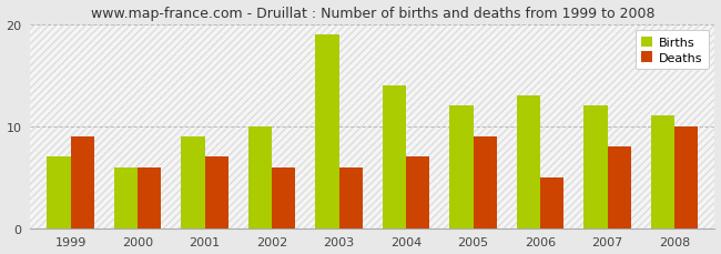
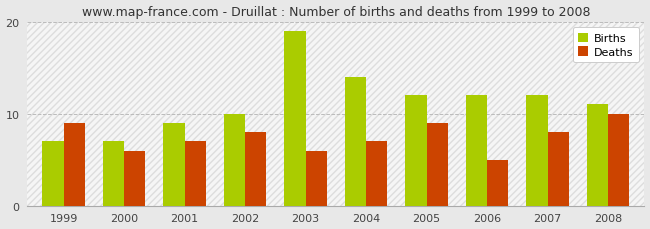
Births/2000: 6 -> 7
Deaths/2002: 6 -> 8
Births/2006: 13 -> 12
